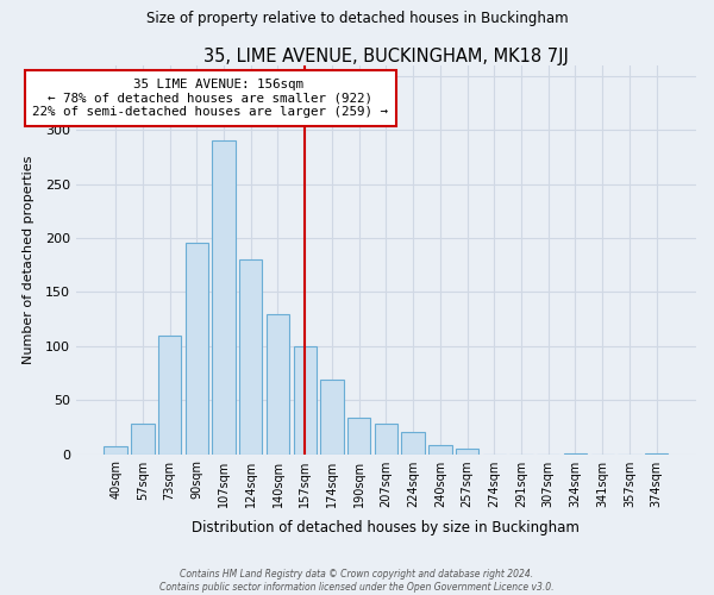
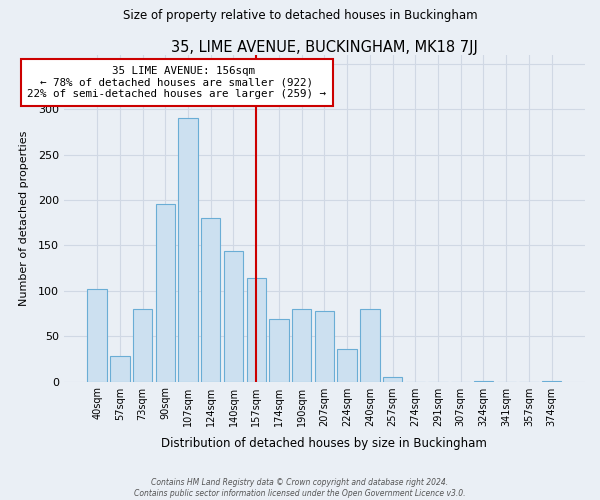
40sqm: 7 -> 102
73sqm: 110 -> 80
140sqm: 130 -> 144
157sqm: 100 -> 114
190sqm: 34 -> 80
207sqm: 28 -> 78
224sqm: 20 -> 36
240sqm: 8 -> 80
